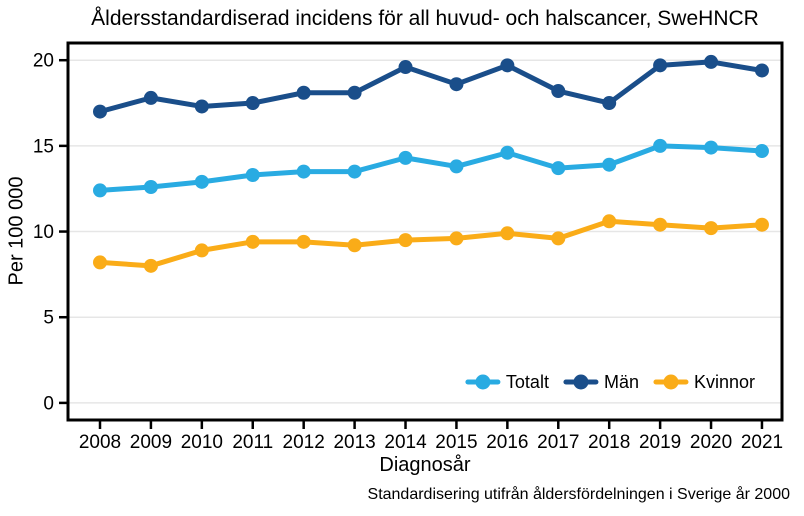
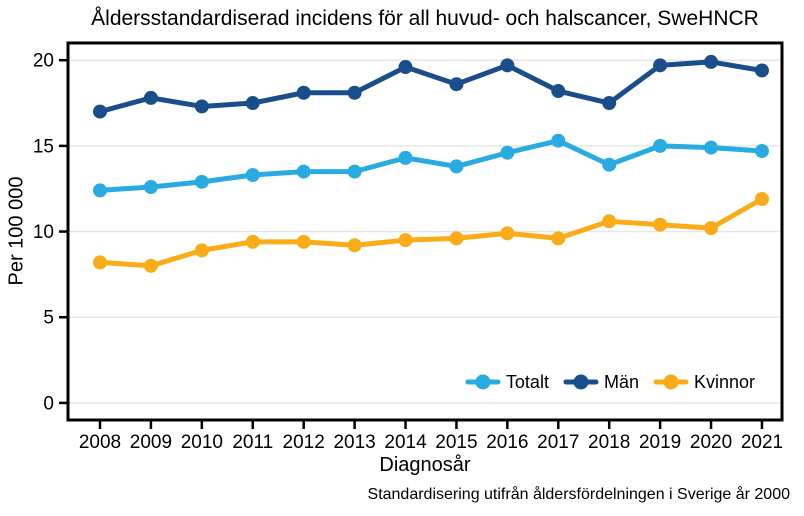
Totalt/2017: 13.7 -> 15.3
Kvinnor/2021: 10.4 -> 11.9
